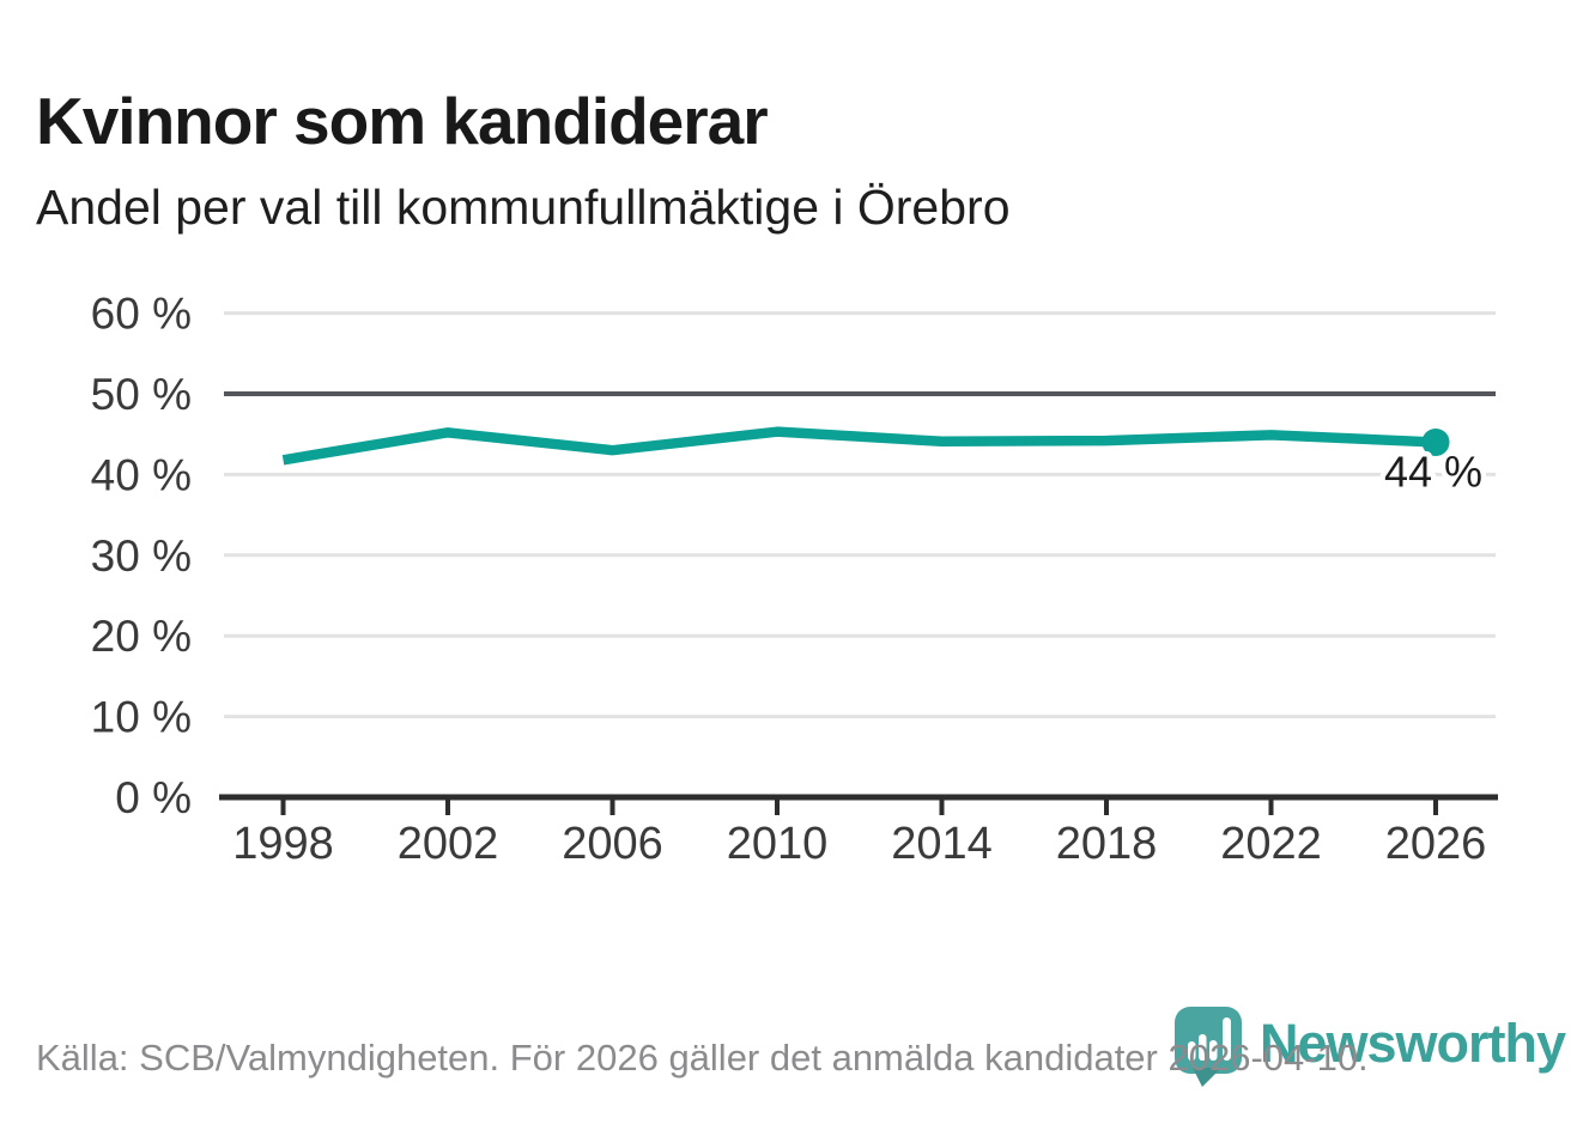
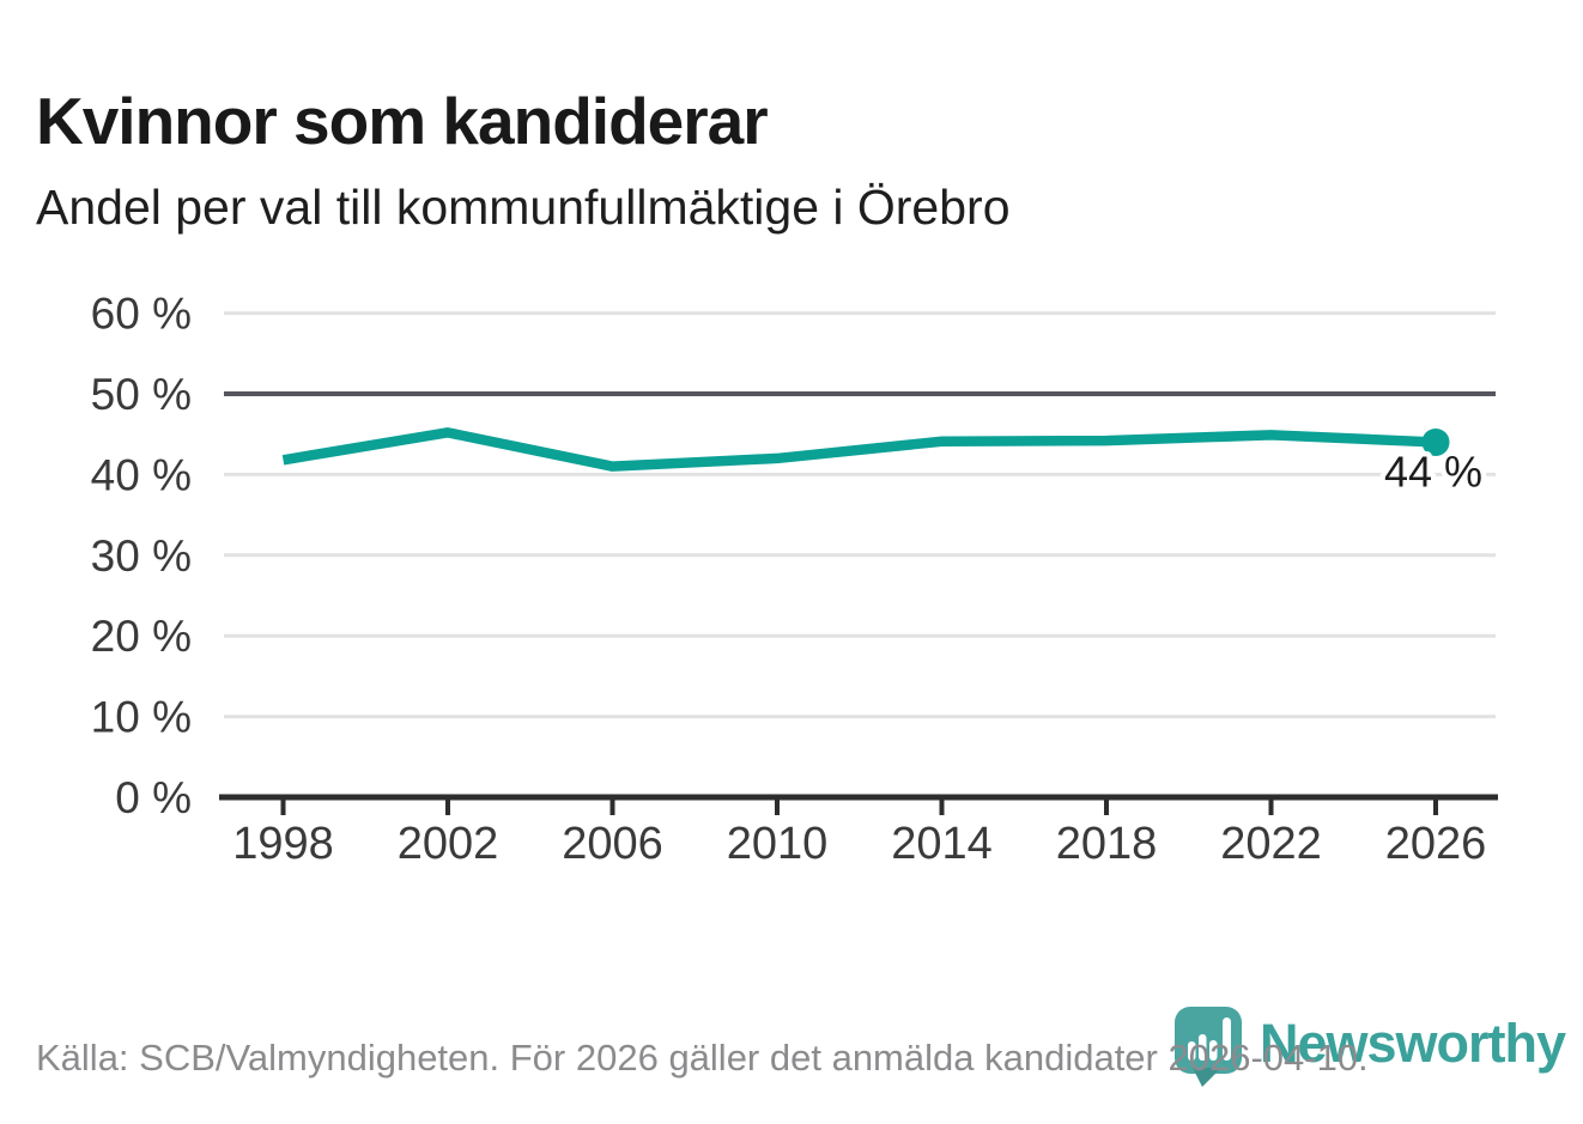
2006: 43% -> 41%
2010: 45% -> 42%
